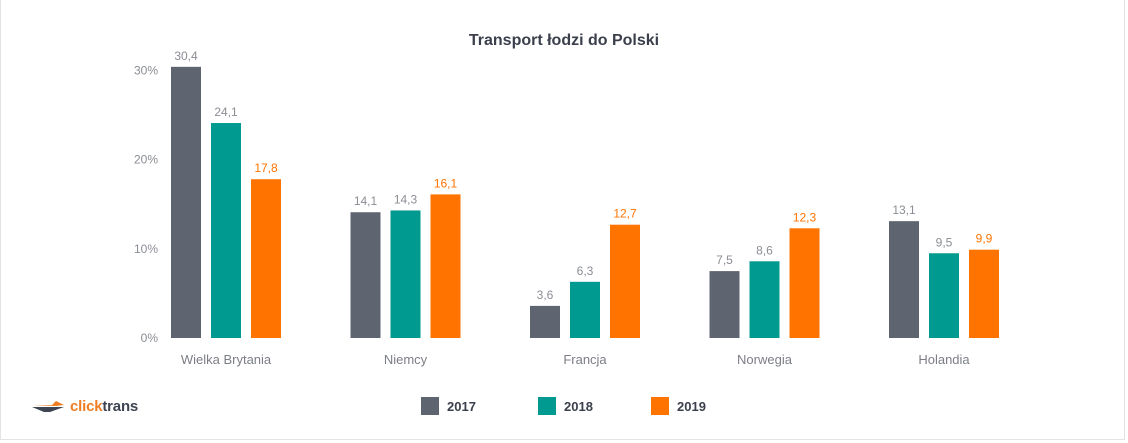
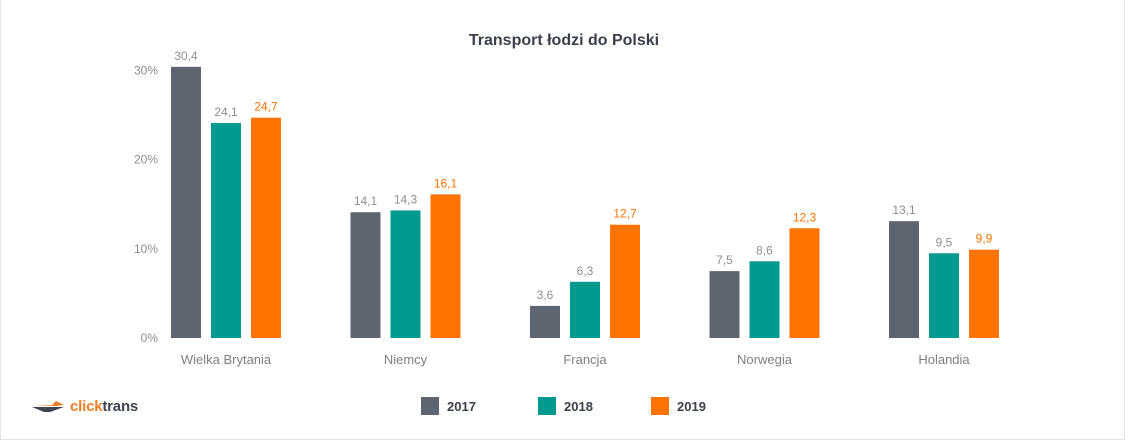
2019/Wielka Brytania: 17,8 -> 24,7
